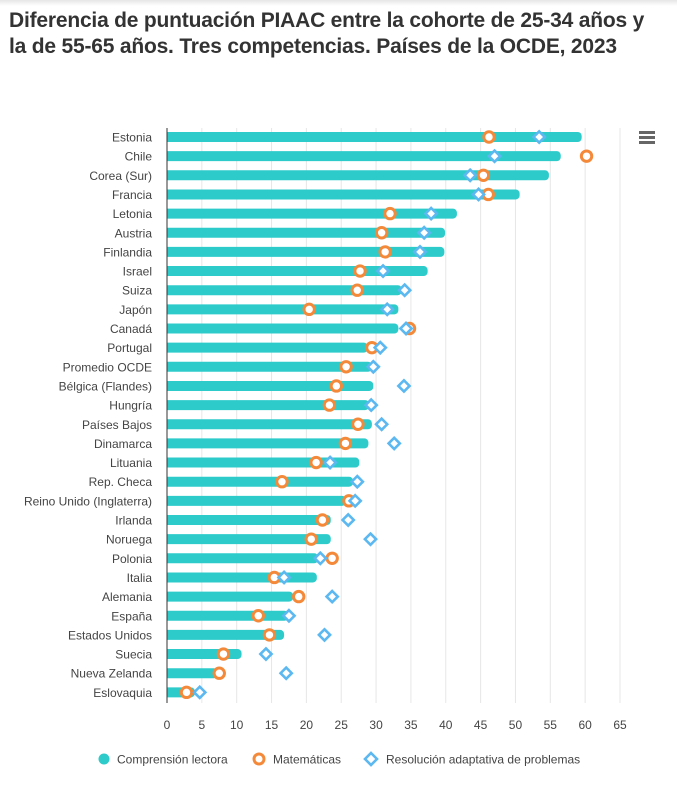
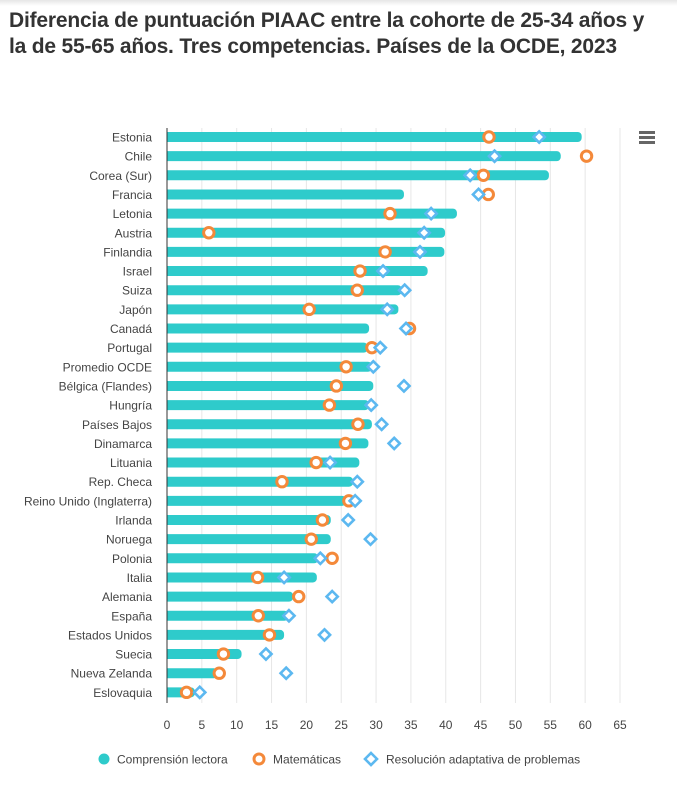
Comprensión lectora/Francia: 51 -> 34
Matemáticas/Austria: 31 -> 6
Comprensión lectora/Canadá: 33 -> 29
Matemáticas/Italia: 15 -> 13
